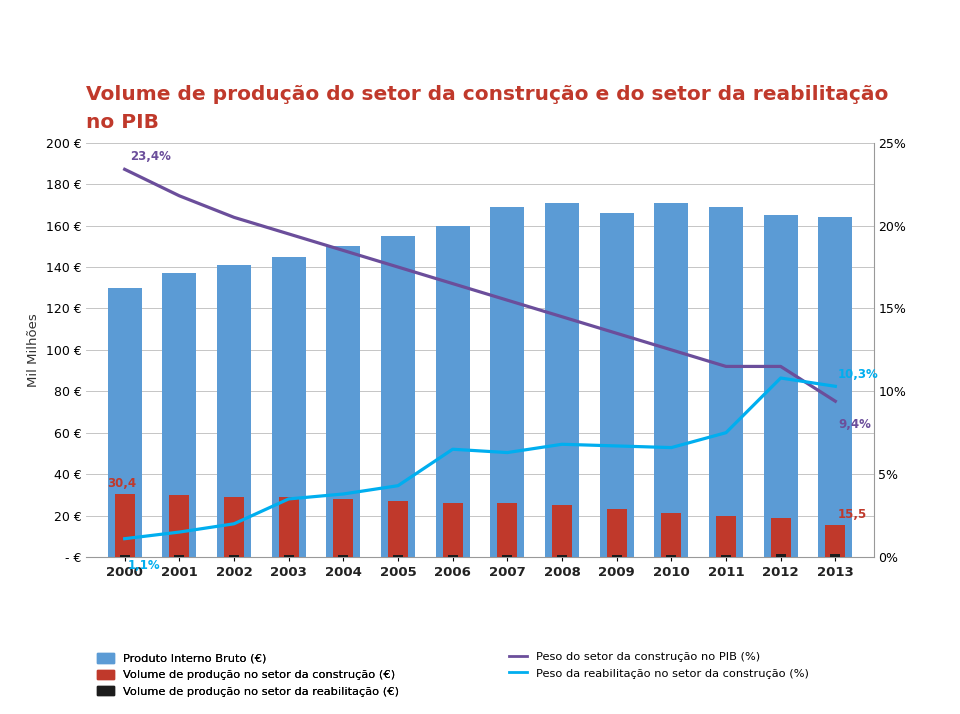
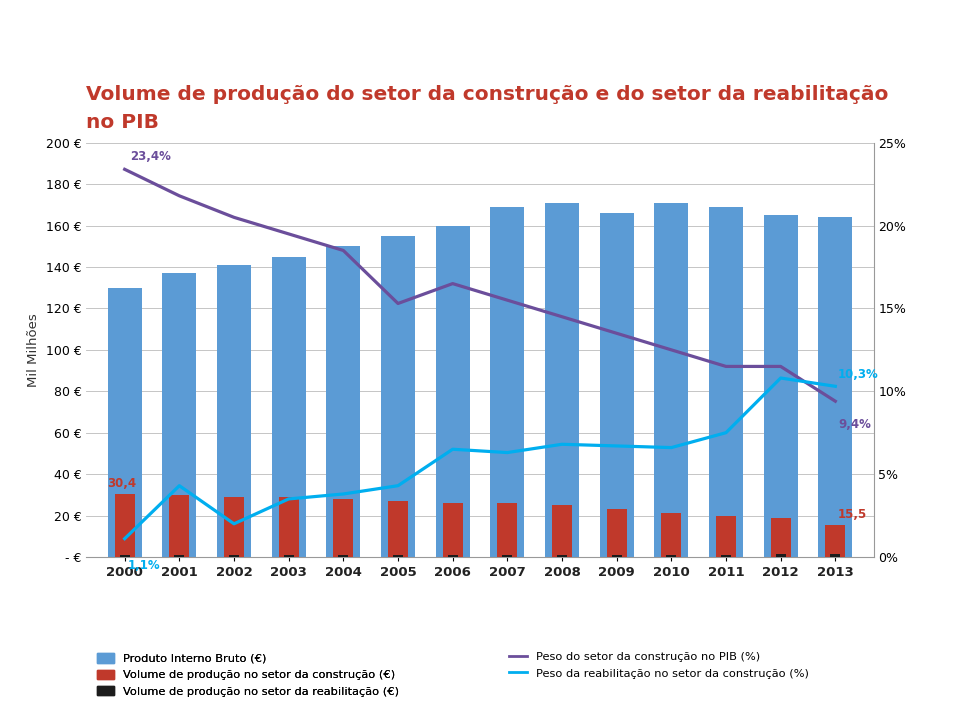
Peso da reabilitação no setor da construção (%)/2001: 1.5% -> 4.3%
Peso do setor da construção no PIB (%)/2005: 17.5% -> 15.3%
